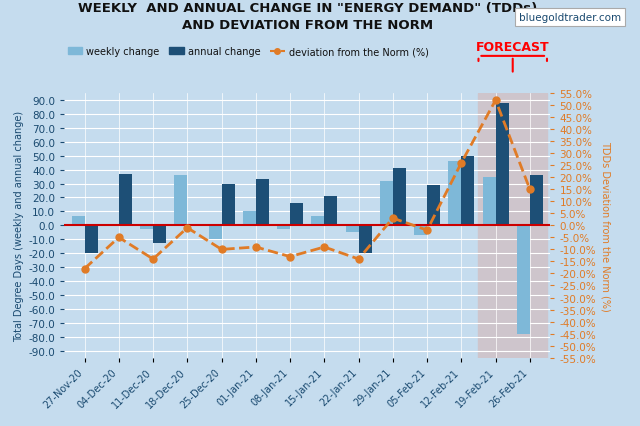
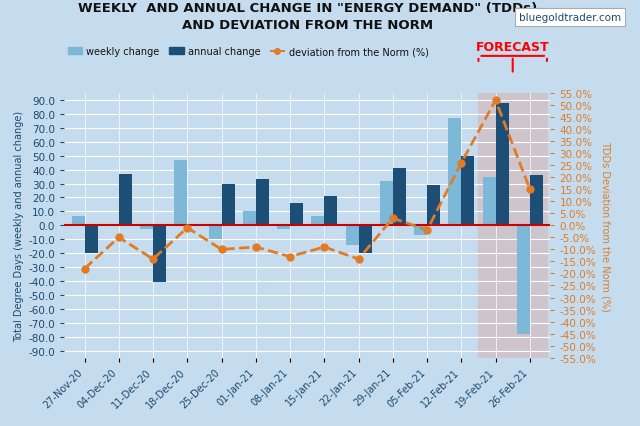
annual change/11-Dec-20: -13 -> -41
weekly change/18-Dec-20: 36 -> 47
weekly change/22-Jan-21: -5 -> -14
weekly change/12-Feb-21: 46 -> 77
